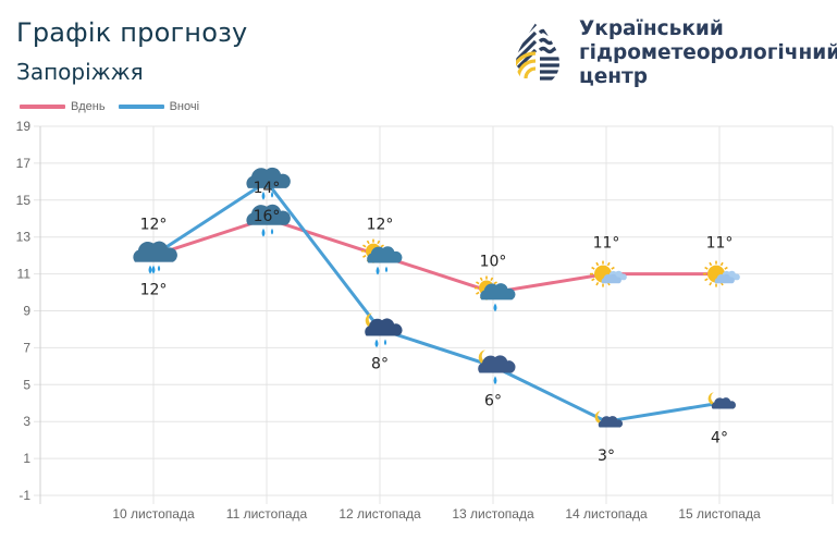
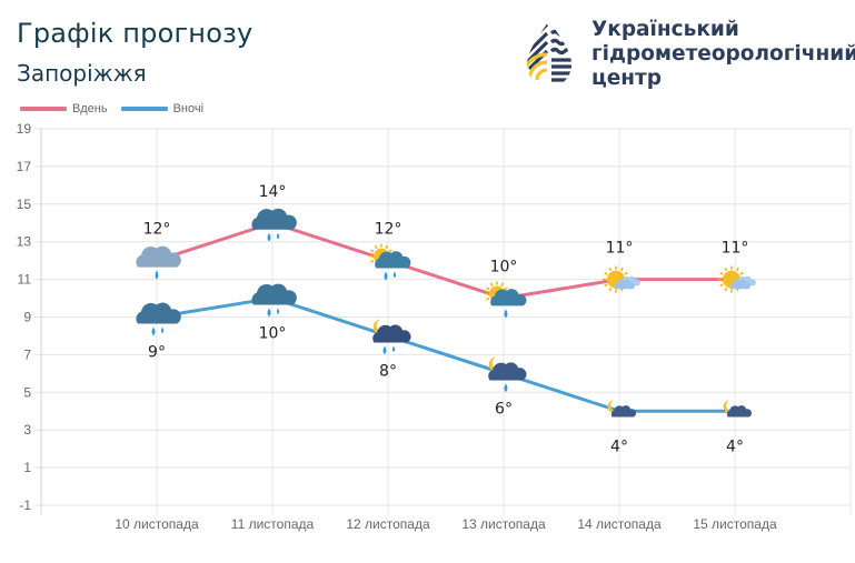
Вночі/10 листопада: 12° -> 9°
Вночі/11 листопада: 16° -> 10°
Вночі/14 листопада: 3° -> 4°
